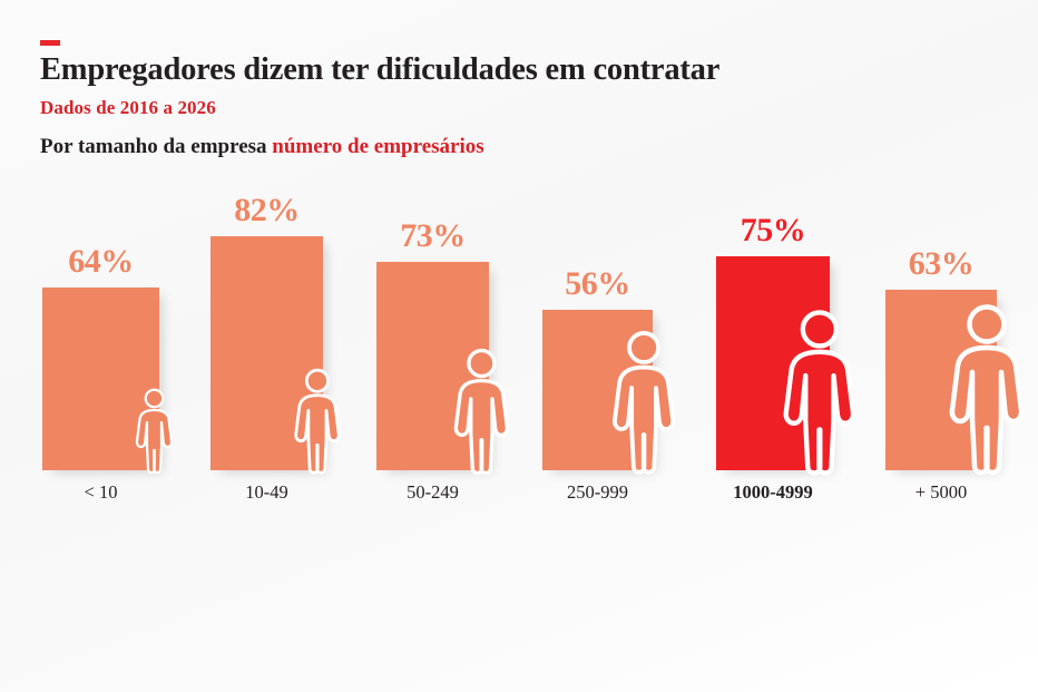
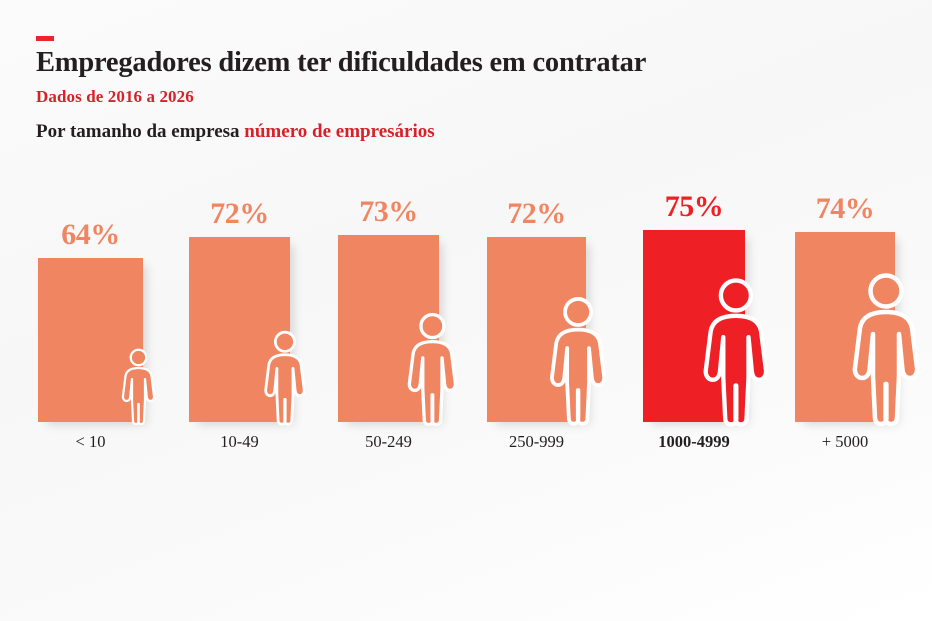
10-49: 82% -> 72%
250-999: 56% -> 72%
+ 5000: 63% -> 74%
